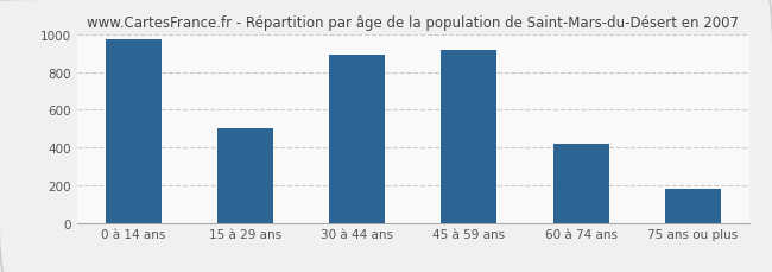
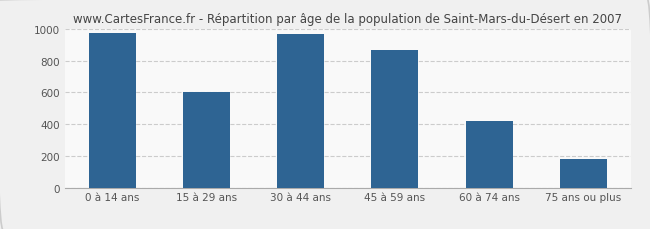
15 à 29 ans: 500 -> 600
30 à 44 ans: 890 -> 960
45 à 59 ans: 920 -> 860
